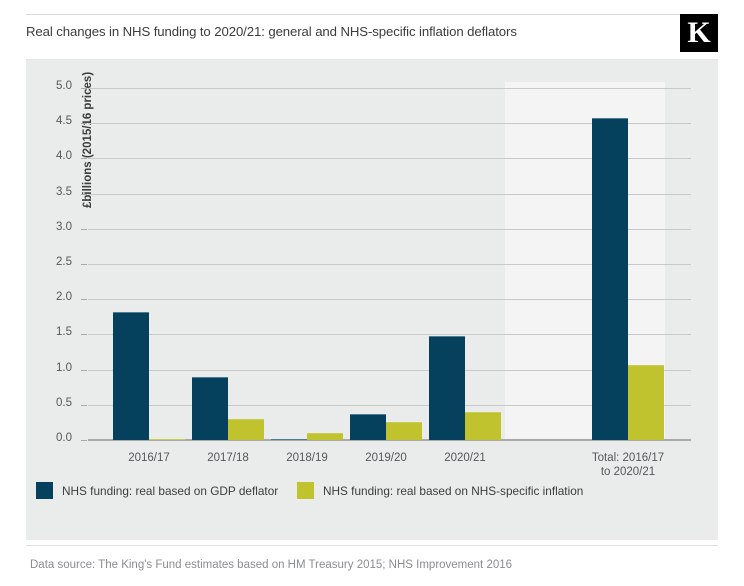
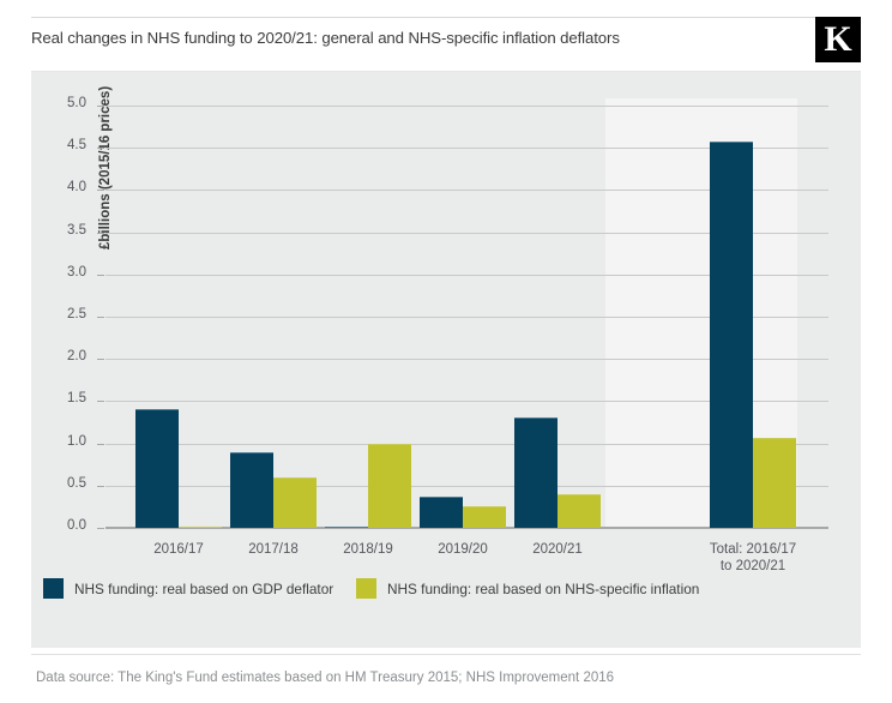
NHS funding: real based on GDP deflator/2016/17: 1.8 -> 1.4
NHS funding: real based on NHS-specific inflation/2017/18: 0.3 -> 0.6
NHS funding: real based on NHS-specific inflation/2018/19: 0.1 -> 1.0
NHS funding: real based on GDP deflator/2020/21: 1.5 -> 1.3
